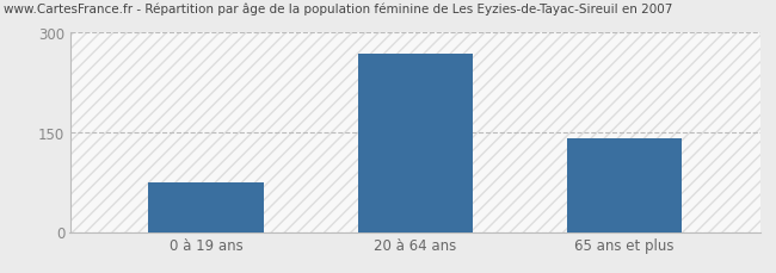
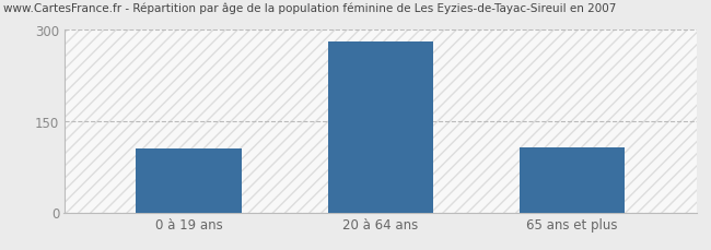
0 à 19 ans: 75 -> 104
20 à 64 ans: 268 -> 280
65 ans et plus: 140 -> 106
